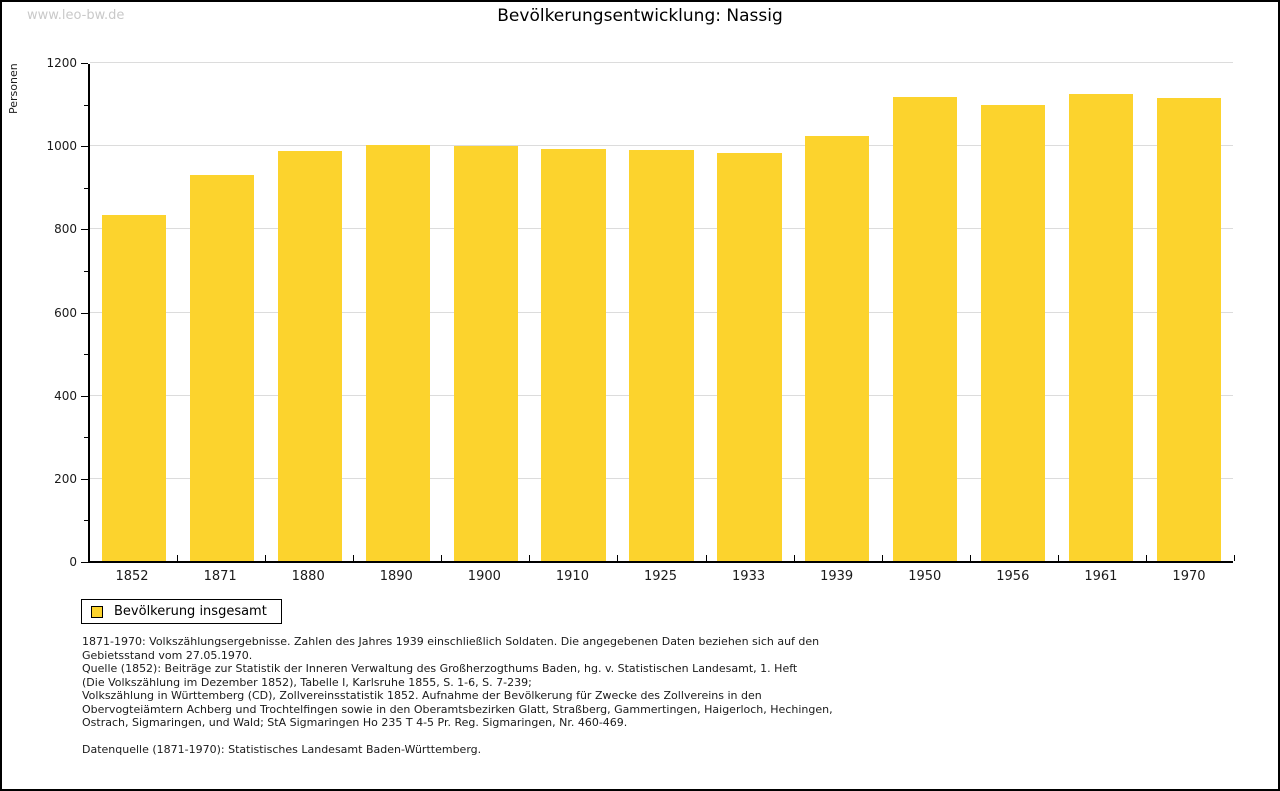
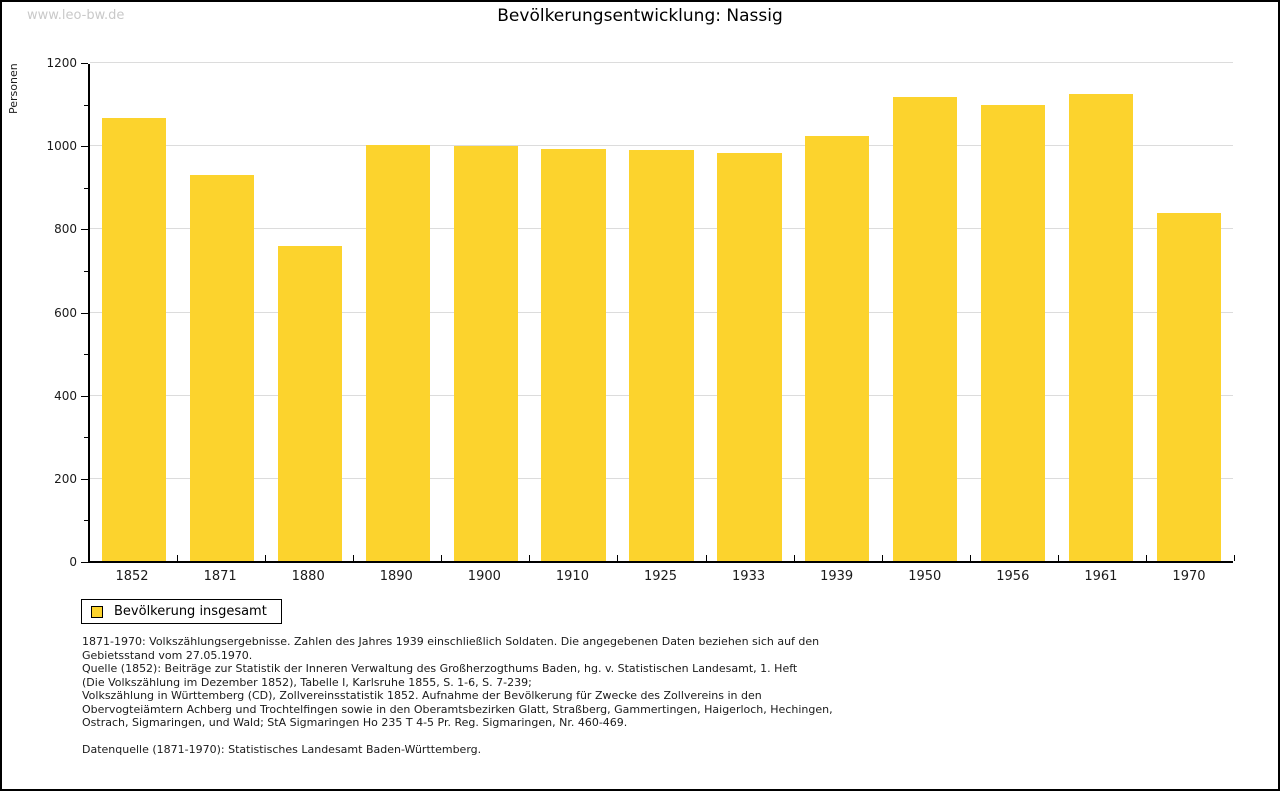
1852: 840 -> 1070
1880: 990 -> 760
1970: 1120 -> 840
